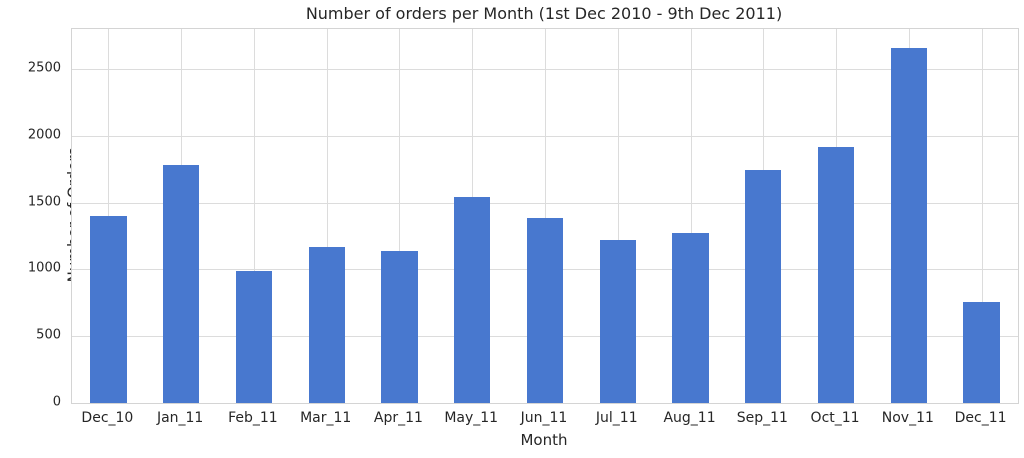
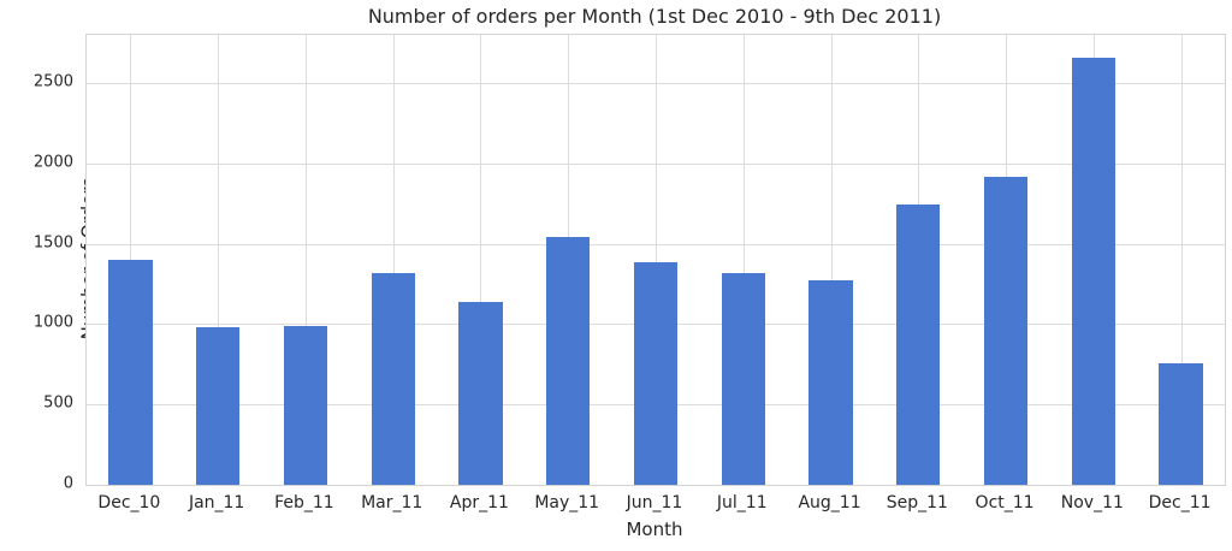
Jan_11: 1780 -> 980
Mar_11: 1170 -> 1320
Jul_11: 1220 -> 1320
